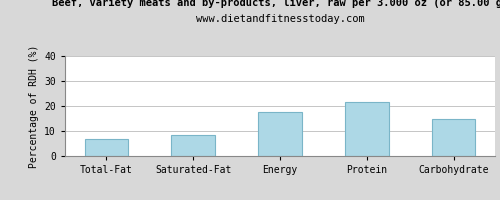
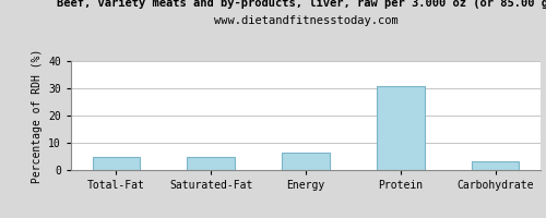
Total-Fat: 7.0 -> 5.0
Saturated-Fat: 8.5 -> 5.0
Energy: 17.5 -> 6.3
Protein: 21.5 -> 31.0
Carbohydrate: 15.0 -> 3.3
